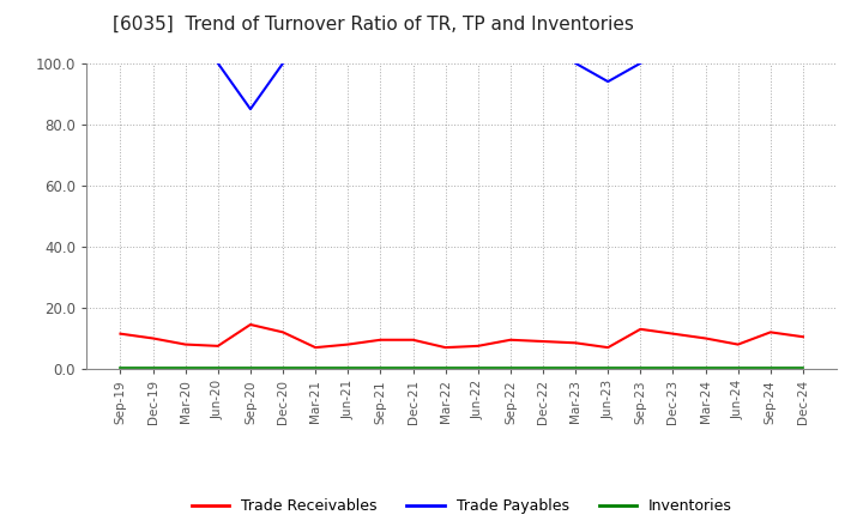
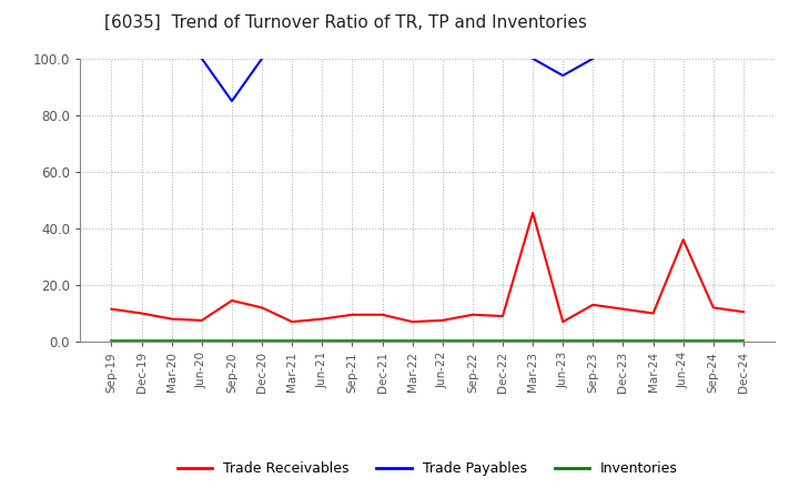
Trade Receivables/Mar-23: 8.5 -> 45.5
Trade Receivables/Jun-24: 8.0 -> 36.0
